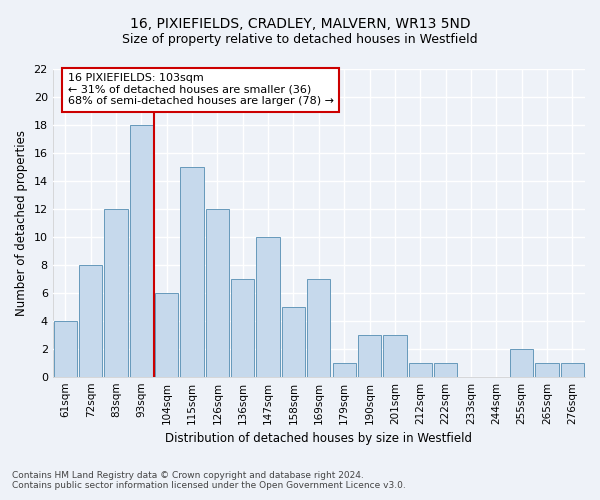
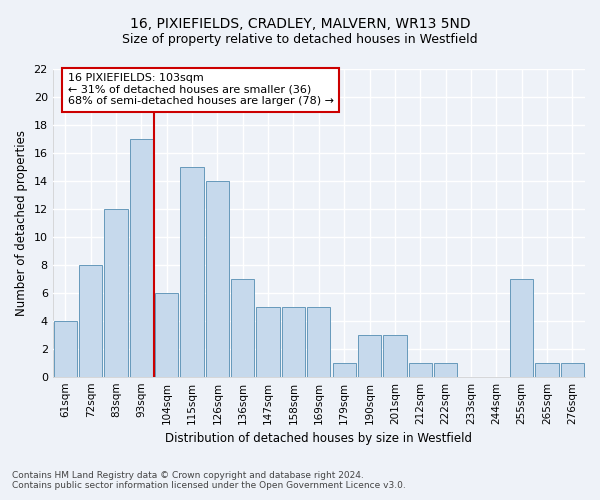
93sqm: 18 -> 17
126sqm: 12 -> 14
147sqm: 10 -> 5
169sqm: 7 -> 5
255sqm: 2 -> 7
